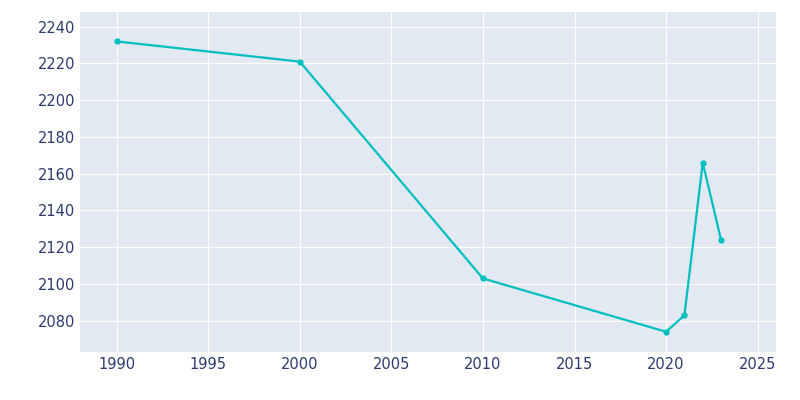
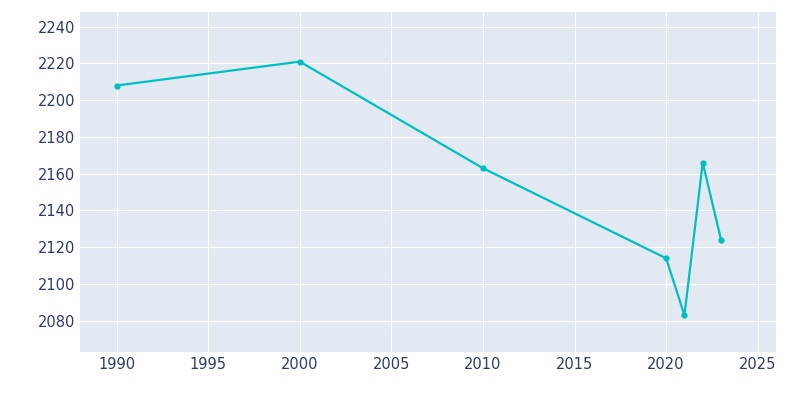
1990: 2232 -> 2208
2010: 2103 -> 2163
2020: 2074 -> 2114
